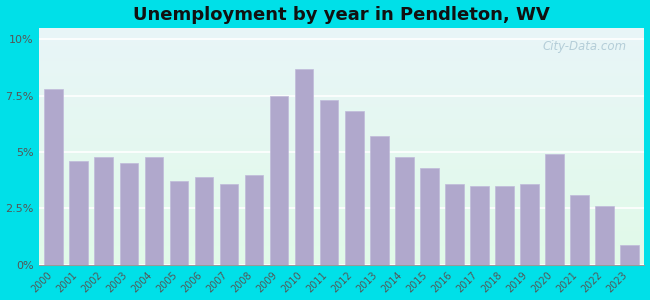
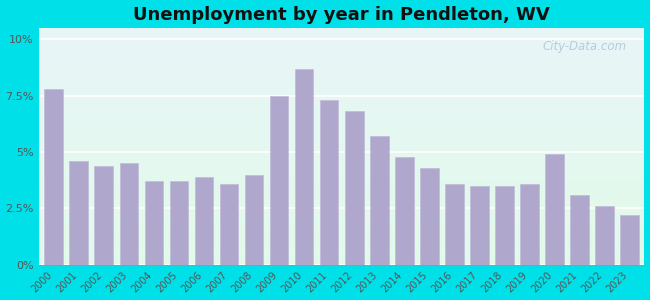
2002: 4.8% -> 4.4%
2004: 4.8% -> 3.7%
2023: 0.9% -> 2.2%
